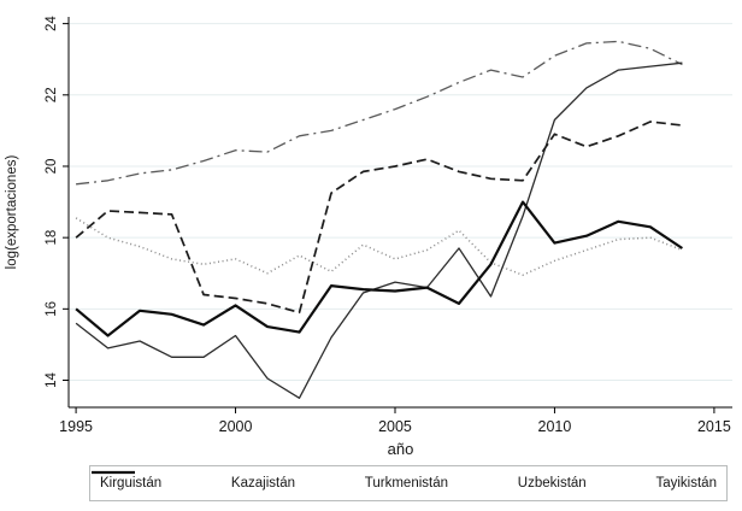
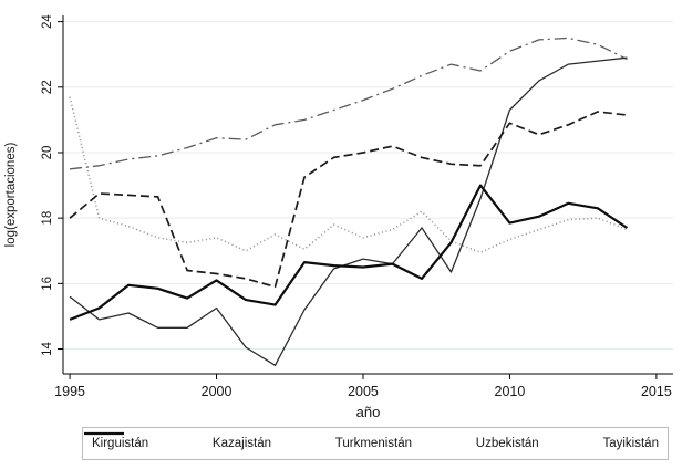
Kirguistán/1995: 18.6 -> 21.7
Tayikistán/1995: 16.0 -> 14.9
